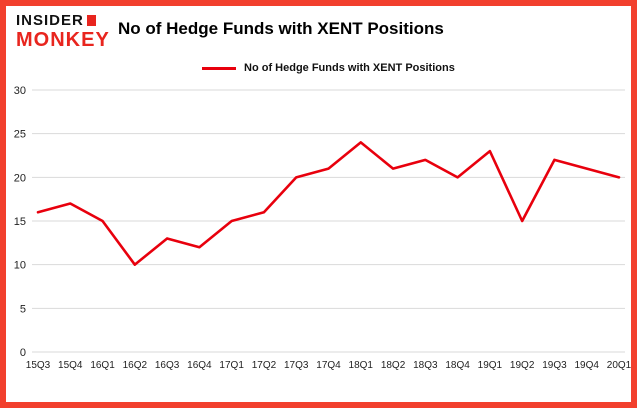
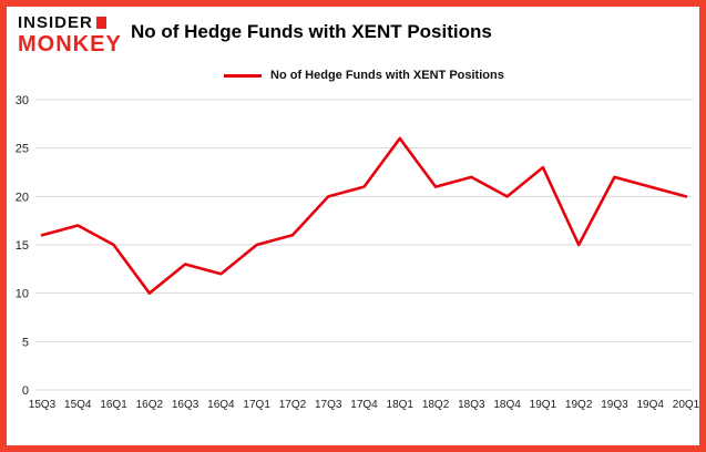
18Q1: 24 -> 26
